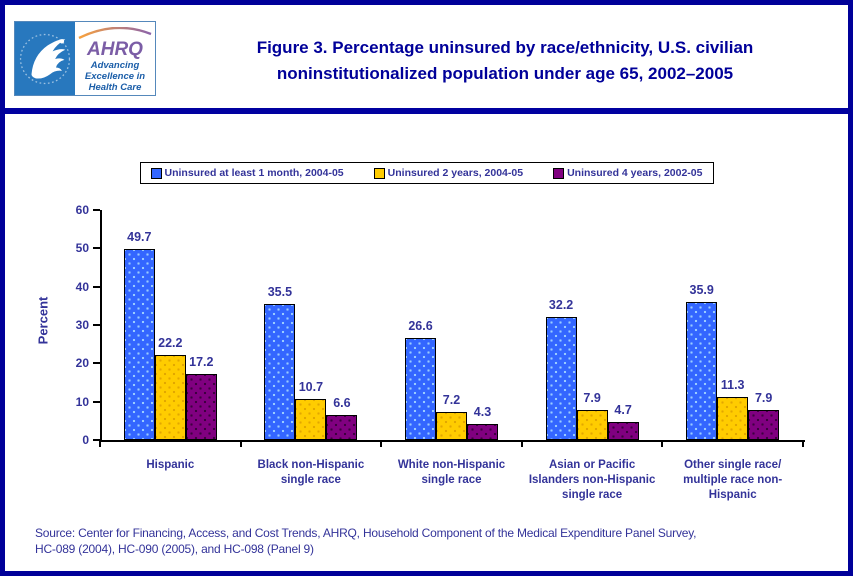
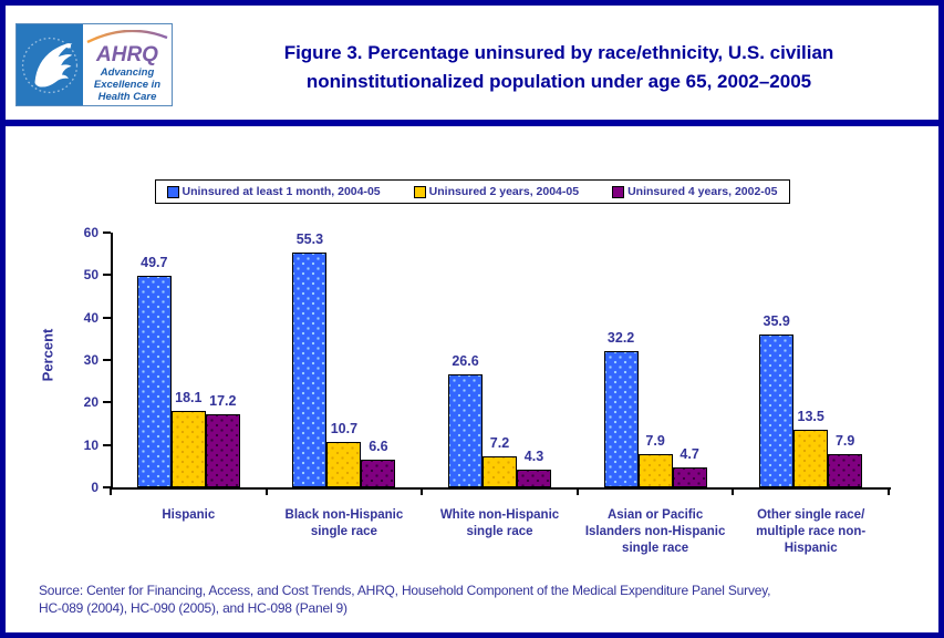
Uninsured 2 years, 2004-05/Hispanic: 22.2 -> 18.1
Uninsured at least 1 month, 2004-05/Black non-Hispanic single race: 35.5 -> 55.3
Uninsured 2 years, 2004-05/Other single race/ multiple race non-Hispanic: 11.3 -> 13.5
